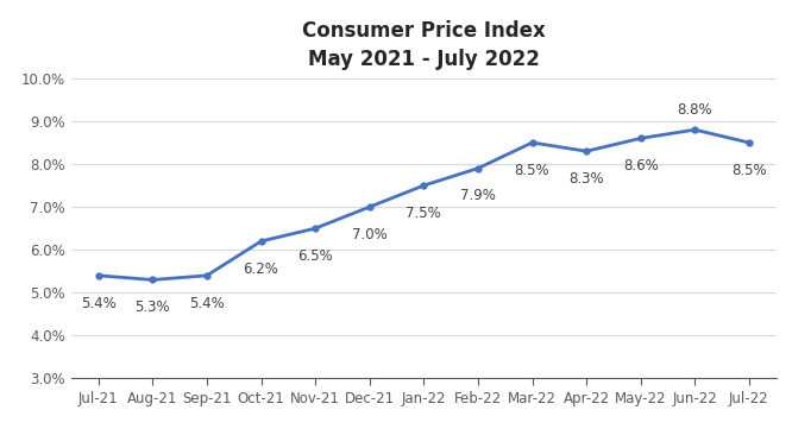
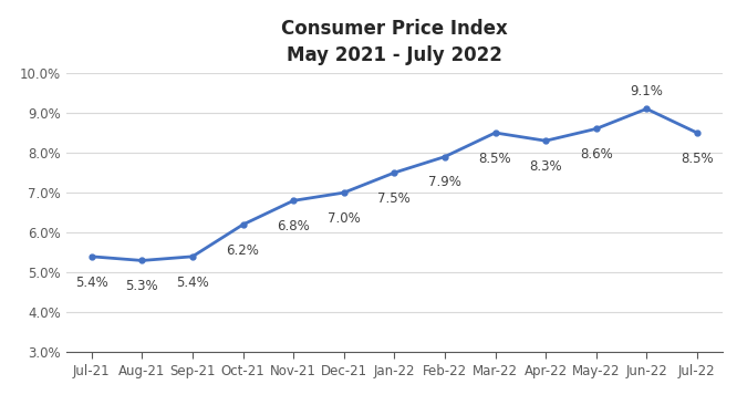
Nov-21: 6.5% -> 6.8%
Jun-22: 8.8% -> 9.1%
